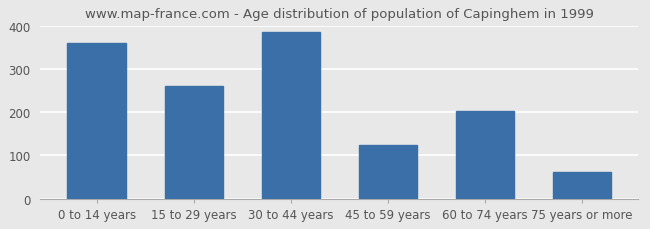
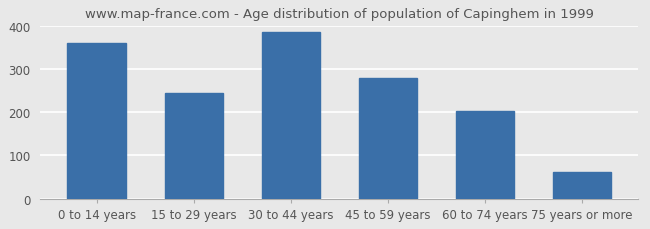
15 to 29 years: 260 -> 245
45 to 59 years: 125 -> 280
